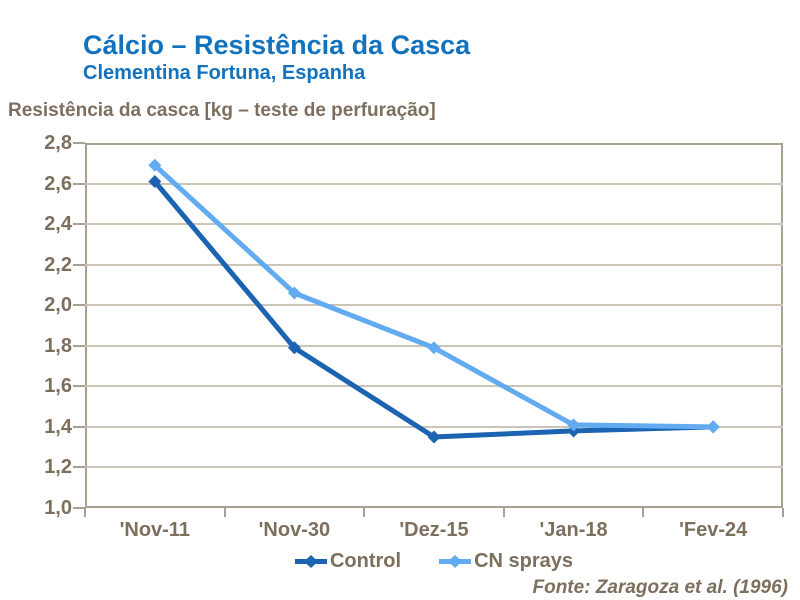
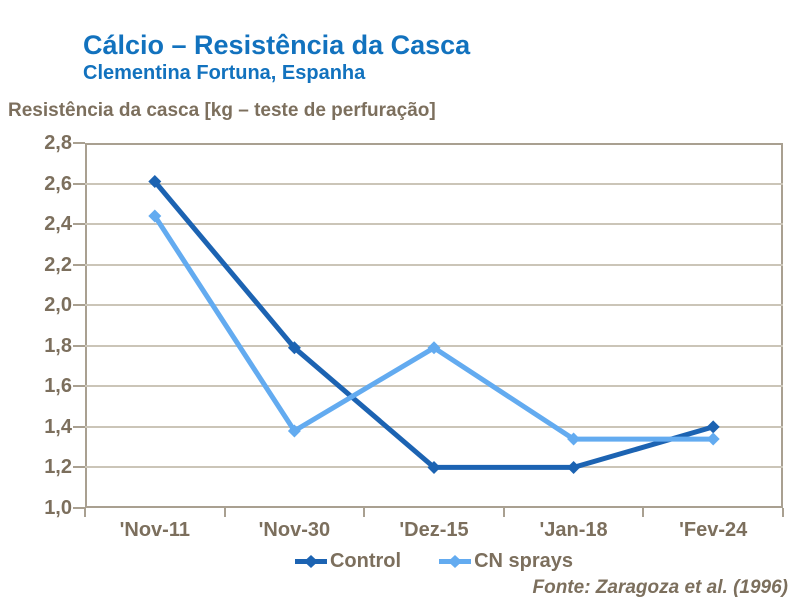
CN sprays/'Nov-11: 2,69 -> 2,44
CN sprays/'Nov-30: 2,06 -> 1,38
Control/'Dez-15: 1,35 -> 1,20
Control/'Jan-18: 1,38 -> 1,20
CN sprays/'Jan-18: 1,41 -> 1,34
CN sprays/'Fev-24: 1,40 -> 1,34
